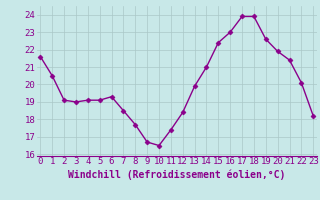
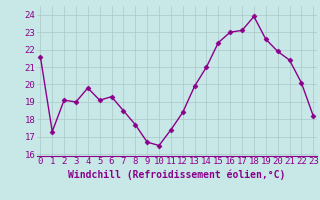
1: 20.5 -> 17.3
4: 19.1 -> 19.8
17: 23.9 -> 23.1
